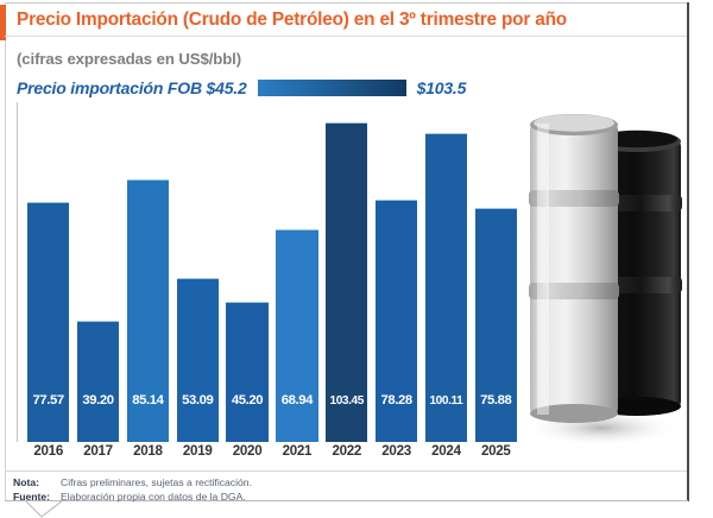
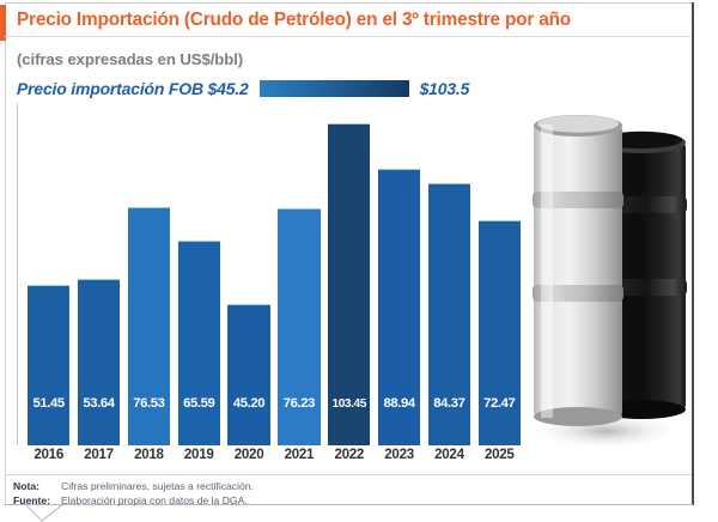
2016: 77.57 -> 51.45
2017: 39.20 -> 53.64
2018: 85.14 -> 76.53
2019: 53.09 -> 65.59
2021: 68.94 -> 76.23
2023: 78.28 -> 88.94
2024: 100.11 -> 84.37
2025: 75.88 -> 72.47
